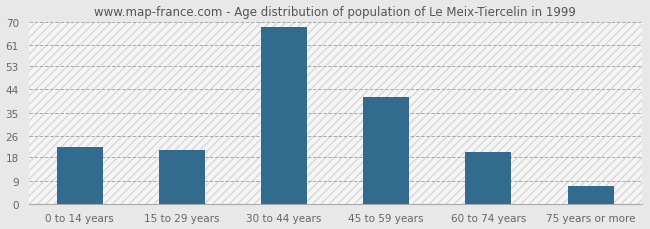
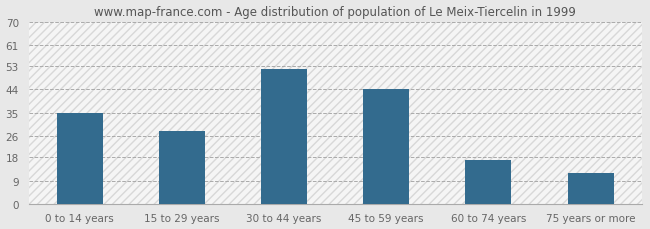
0 to 14 years: 22 -> 35
15 to 29 years: 21 -> 28
30 to 44 years: 68 -> 52
45 to 59 years: 41 -> 44
60 to 74 years: 20 -> 17
75 years or more: 7 -> 12
